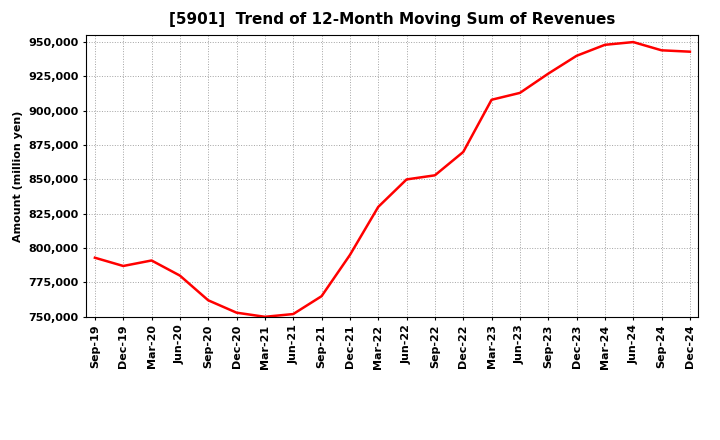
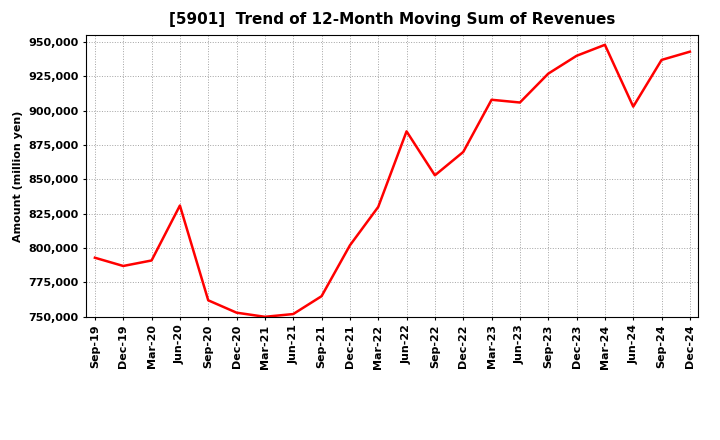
Jun-20: 780,000 -> 831,000
Dec-21: 795,000 -> 802,000
Jun-22: 850,000 -> 885,000
Jun-23: 913,000 -> 906,000
Jun-24: 950,000 -> 903,000
Sep-24: 944,000 -> 937,000
